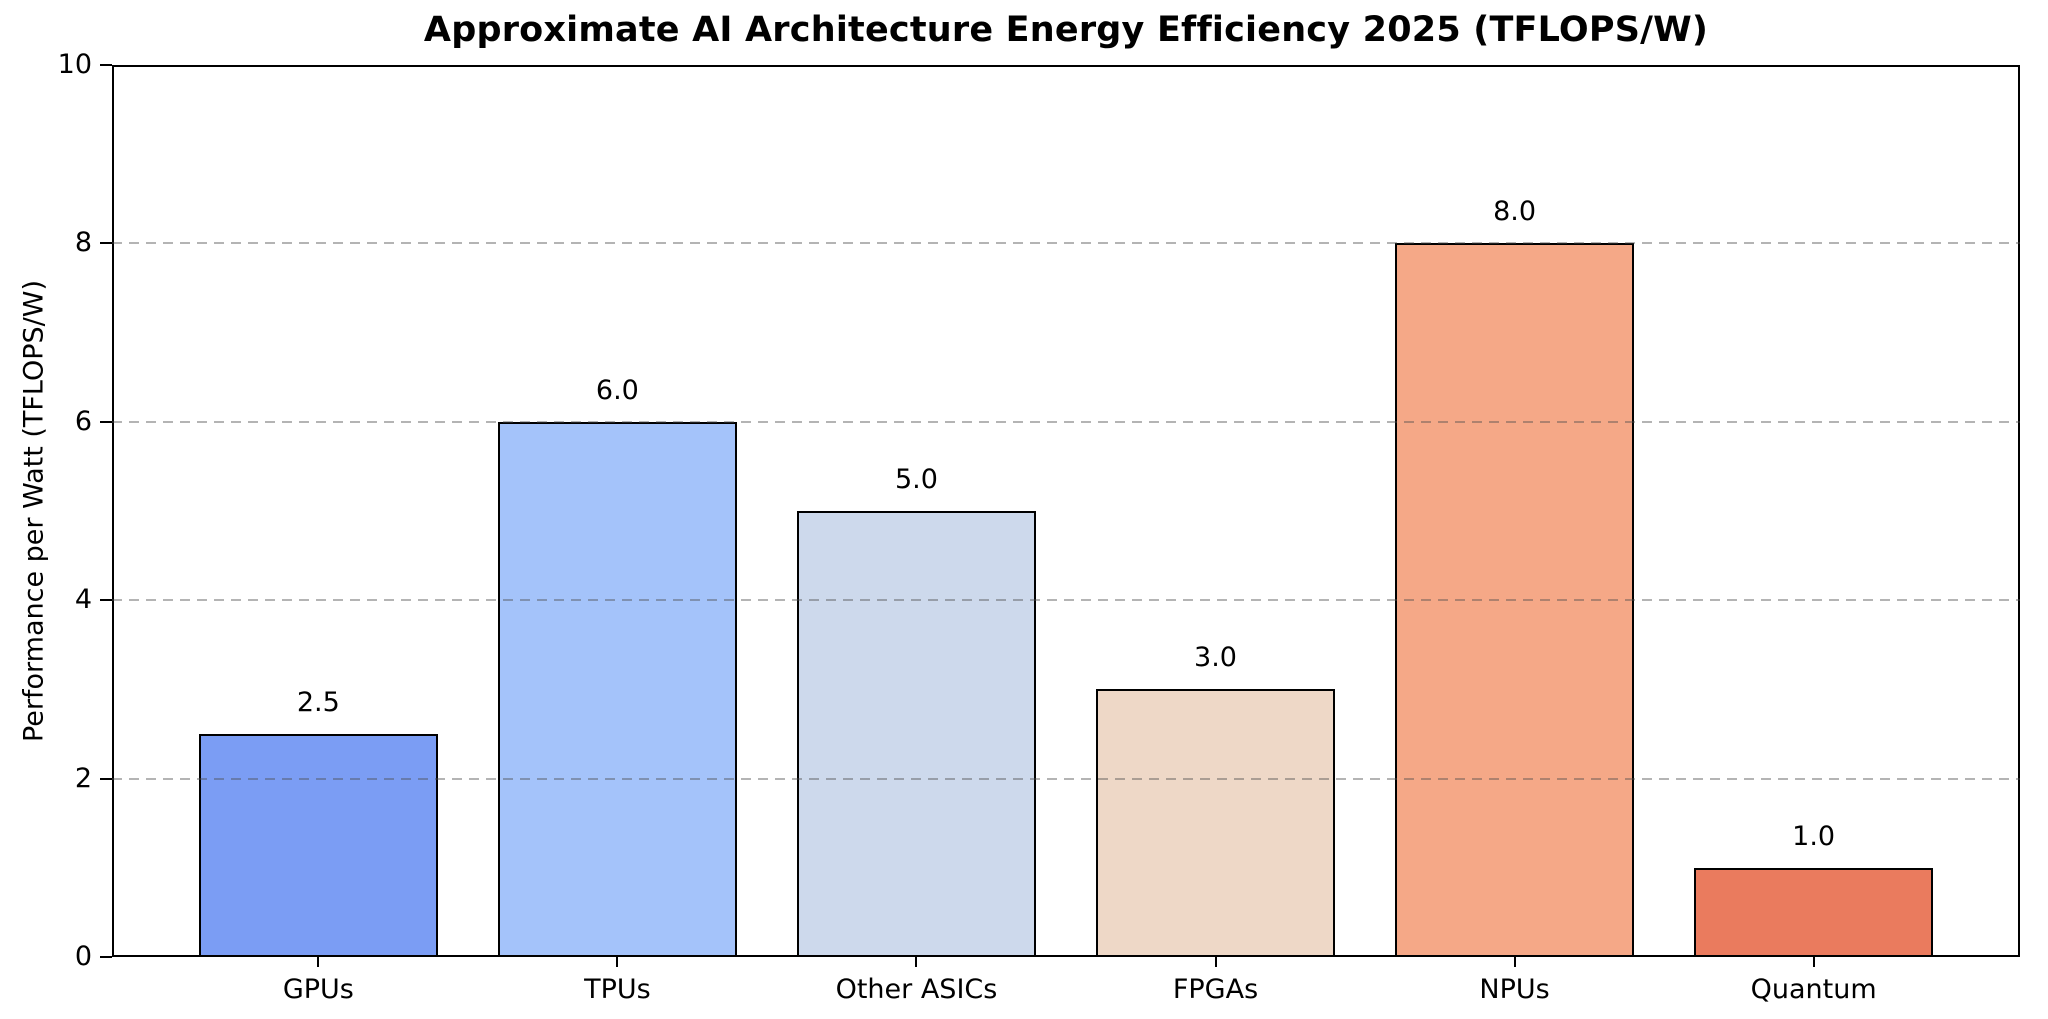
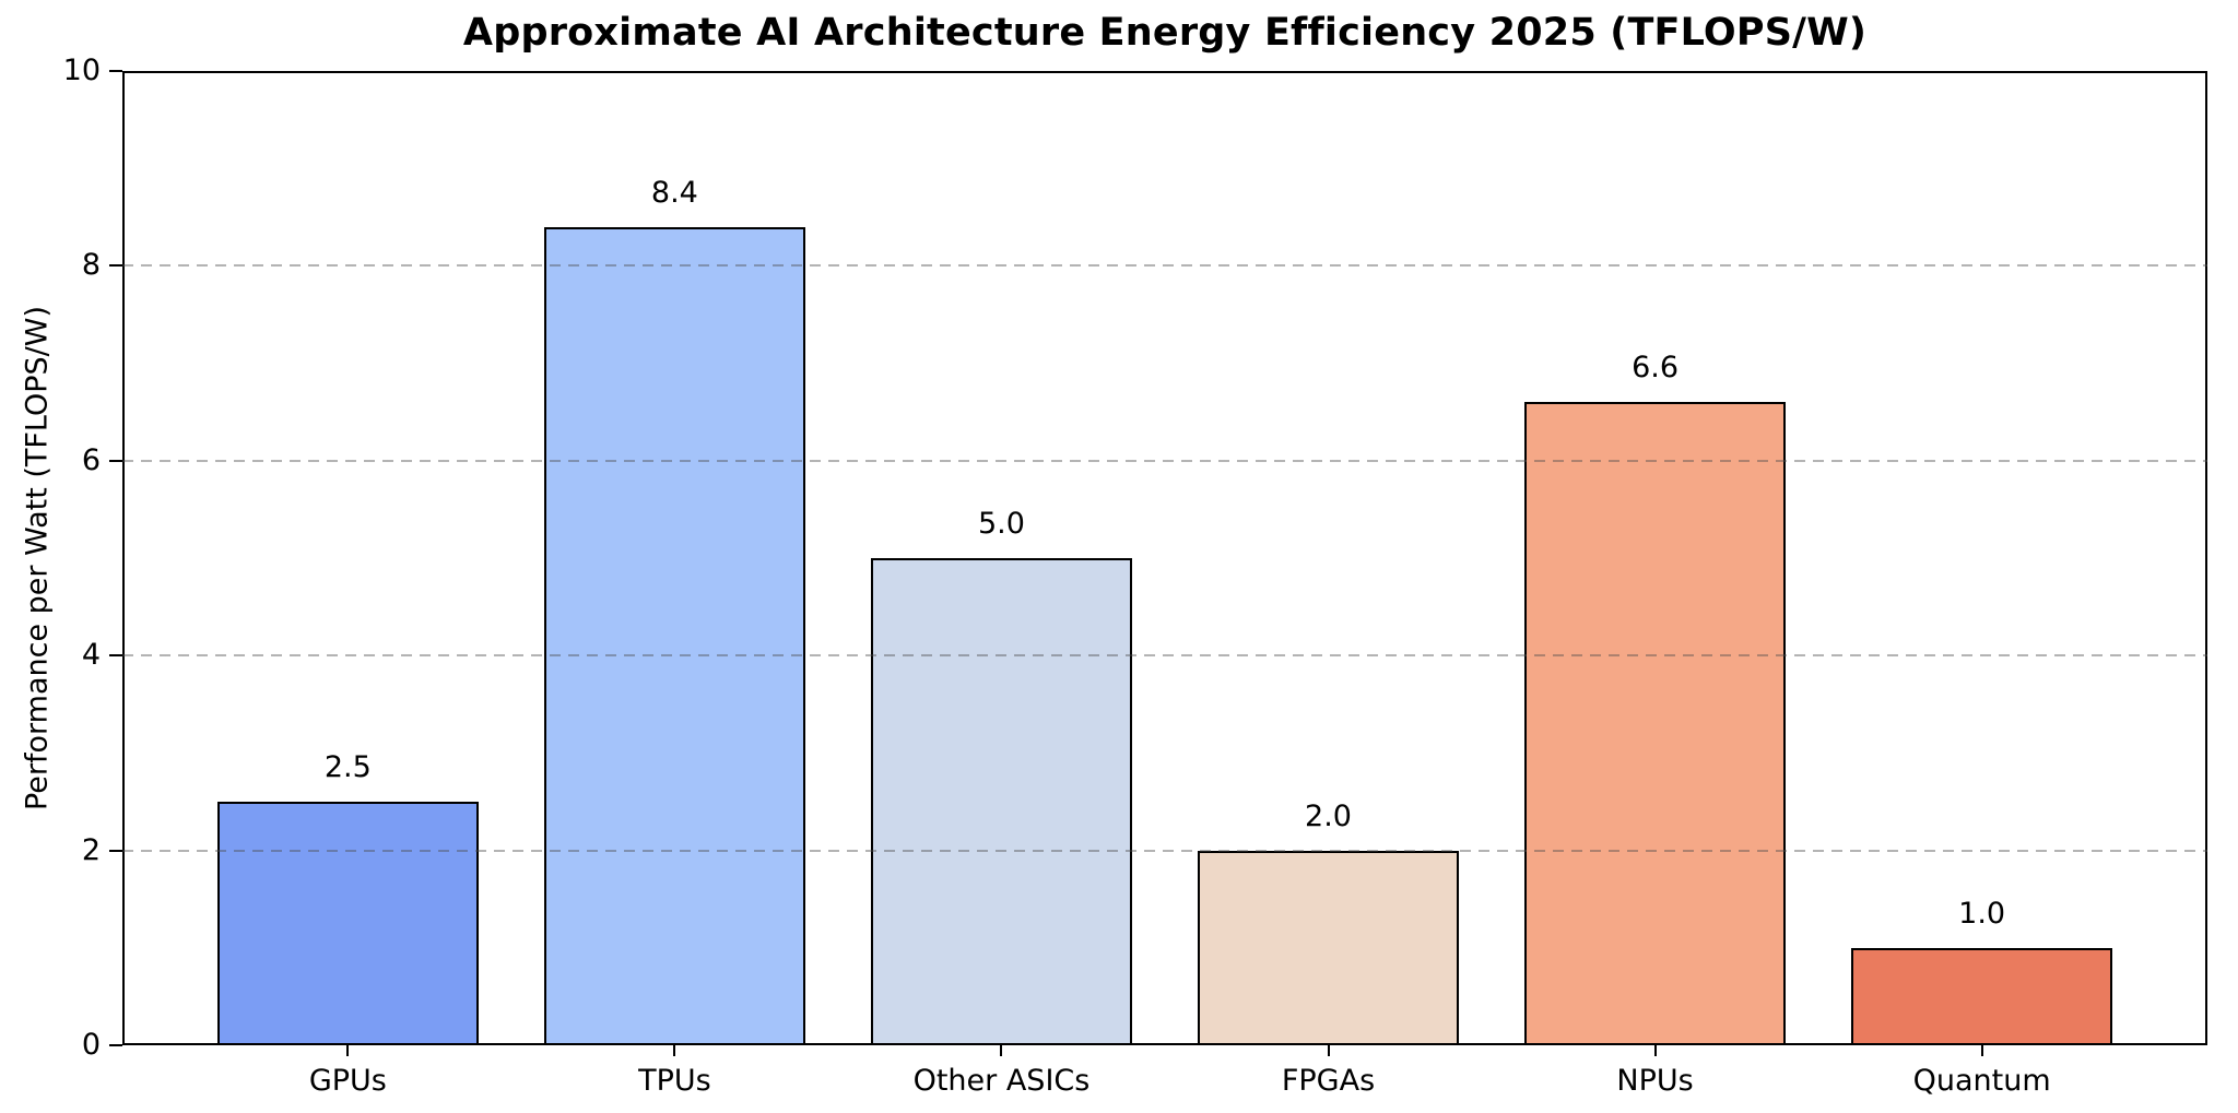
TPUs: 6.0 -> 8.4
FPGAs: 3.0 -> 2.0
NPUs: 8.0 -> 6.6
